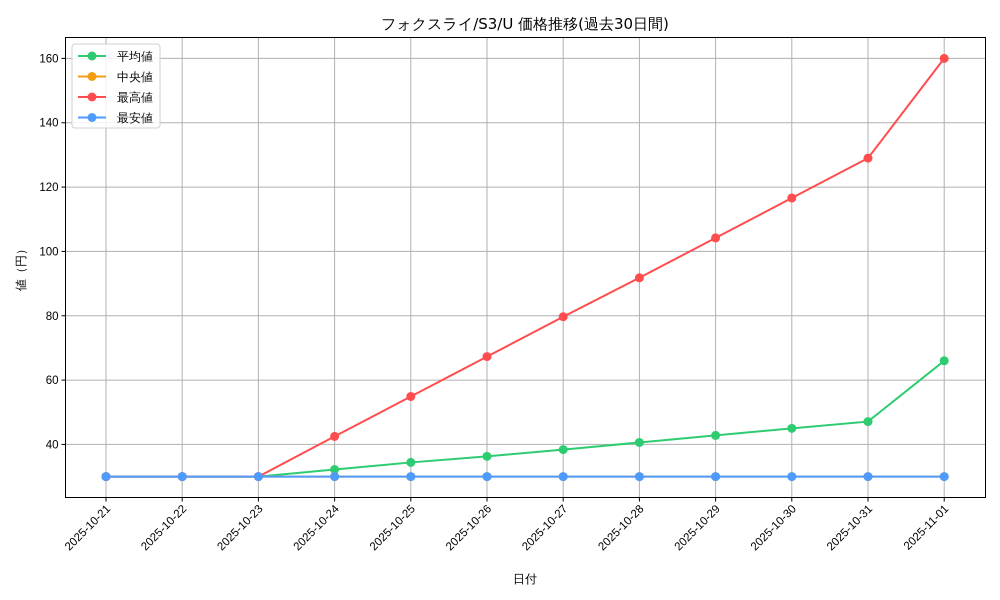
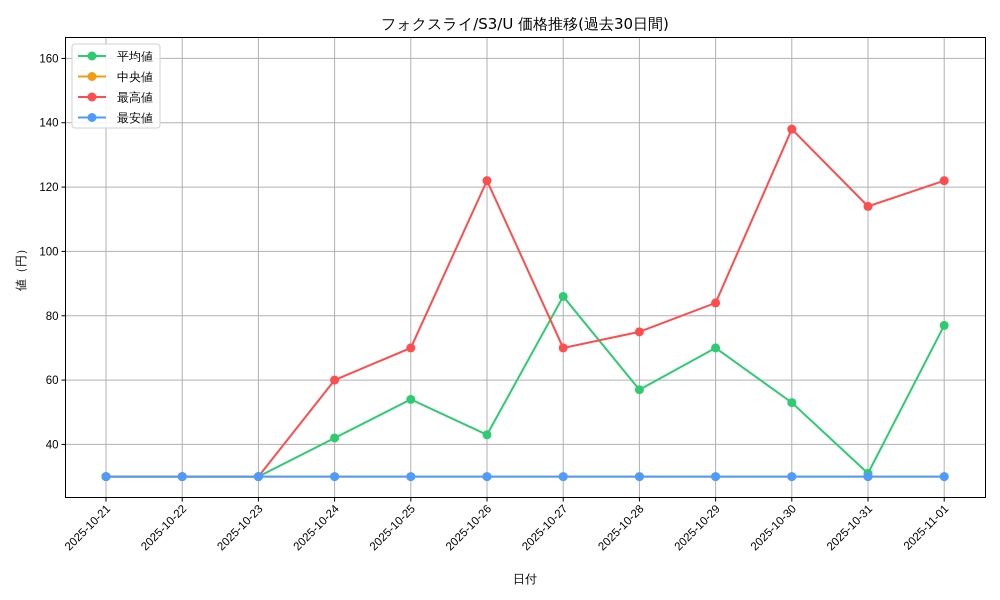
平均値/2025-10-24: 32 -> 42
最高値/2025-10-24: 42 -> 60
平均値/2025-10-25: 34 -> 54
最高値/2025-10-25: 55 -> 70
平均値/2025-10-26: 36 -> 43
最高値/2025-10-26: 67 -> 122
平均値/2025-10-27: 38 -> 86
最高値/2025-10-27: 80 -> 70
平均値/2025-10-28: 41 -> 57
最高値/2025-10-28: 92 -> 75
平均値/2025-10-29: 43 -> 70
最高値/2025-10-29: 104 -> 84
平均値/2025-10-30: 45 -> 53
最高値/2025-10-30: 117 -> 138
平均値/2025-10-31: 47 -> 31
最高値/2025-10-31: 129 -> 114
平均値/2025-11-01: 66 -> 77
最高値/2025-11-01: 160 -> 122
